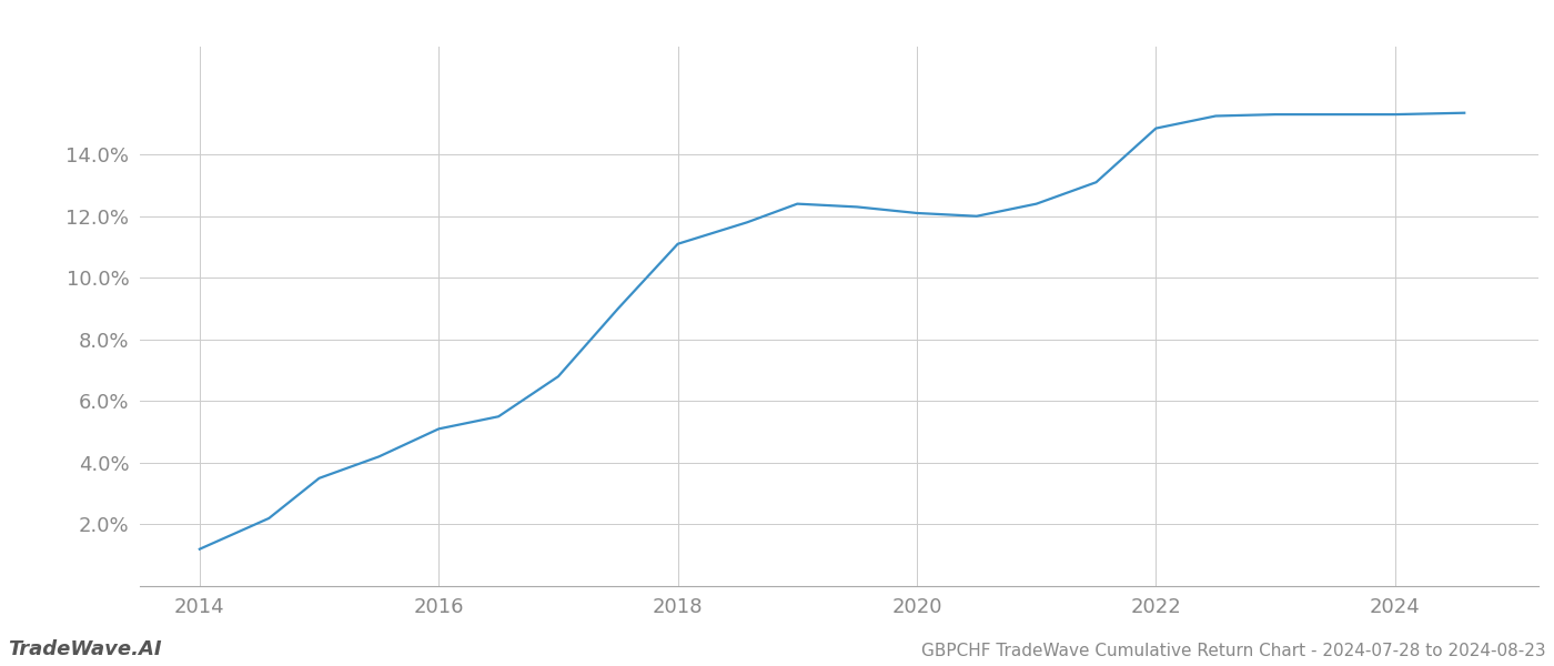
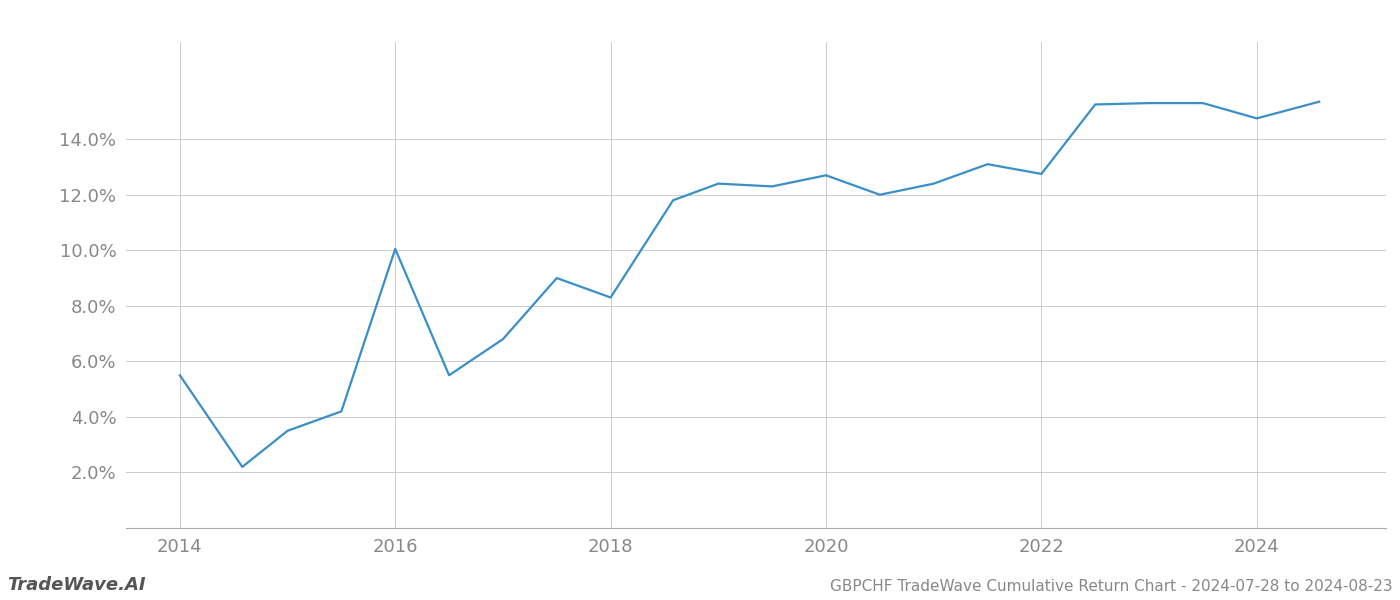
2014: 1.20% -> 5.50%
2016: 5.10% -> 10.05%
2018: 11.10% -> 8.30%
2020: 12.10% -> 12.70%
2022: 14.85% -> 12.75%
2024: 15.30% -> 14.75%
